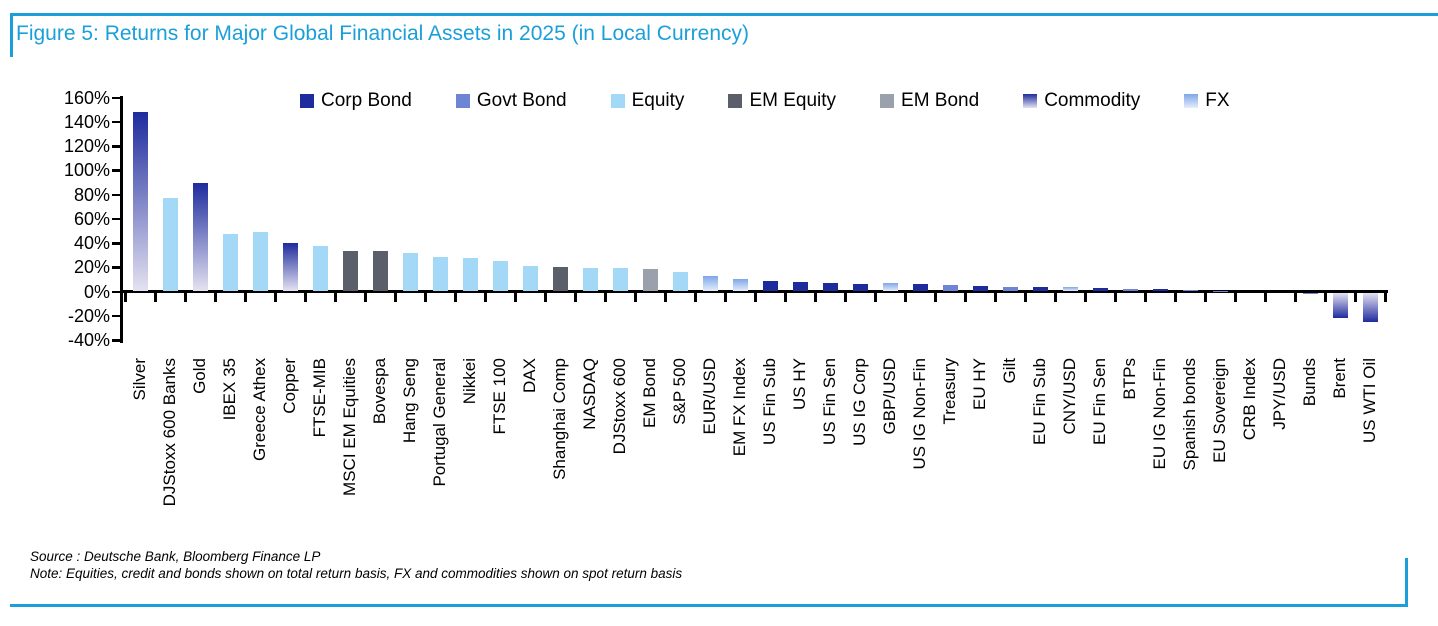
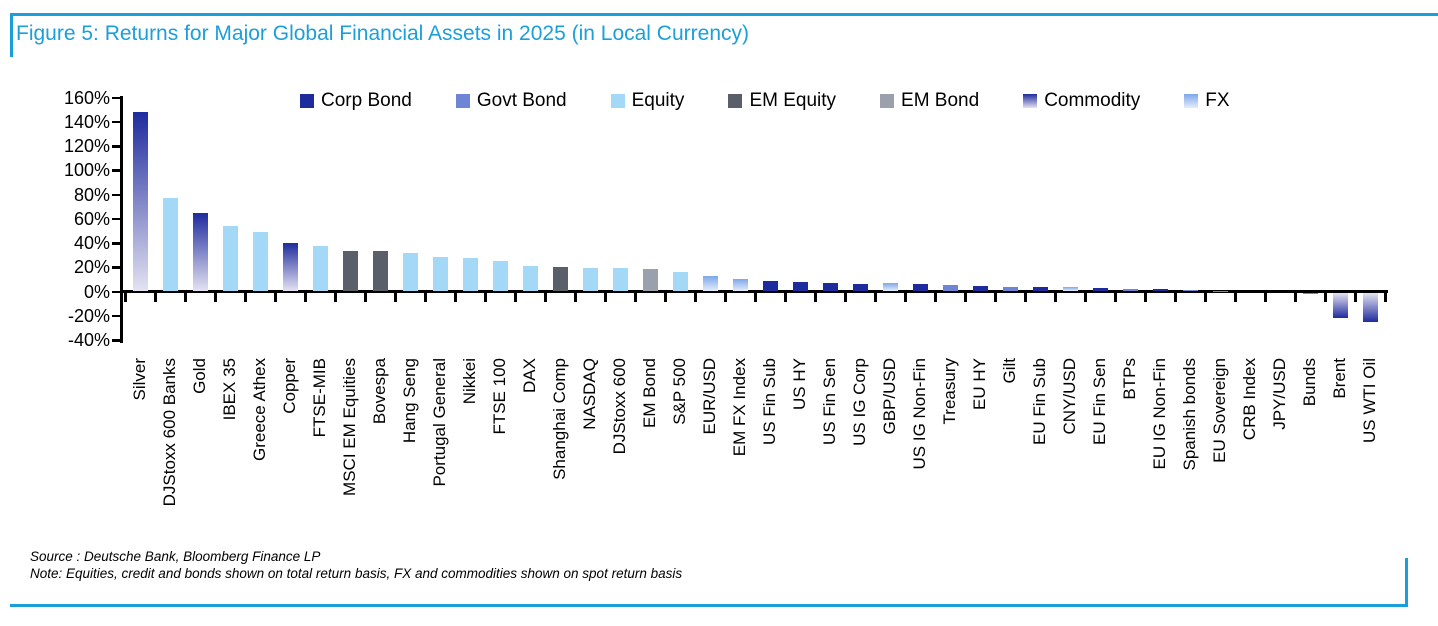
Gold: 89% -> 64%
IBEX 35: 47% -> 54%
